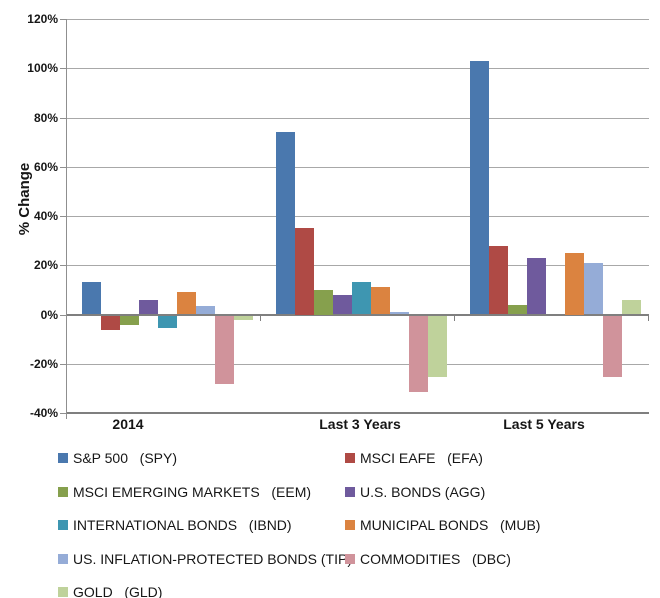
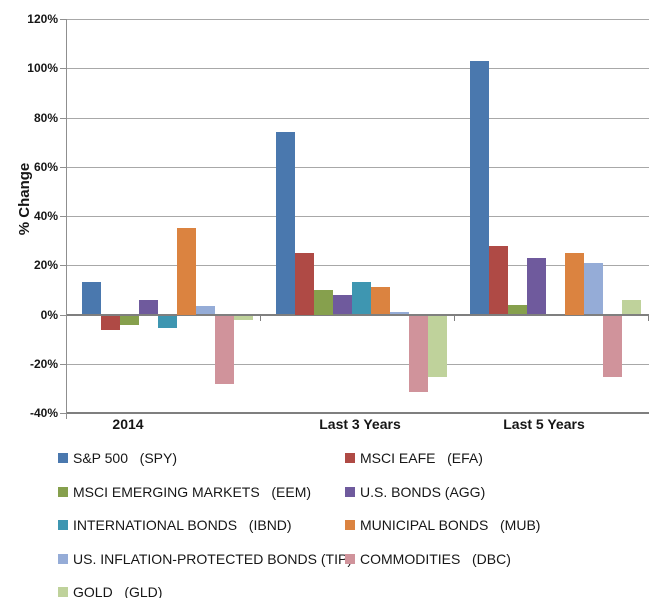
MUNICIPAL BONDS (MUB)/2014: 9% -> 35%
MSCI EAFE (EFA)/Last 3 Years: 35% -> 25%
